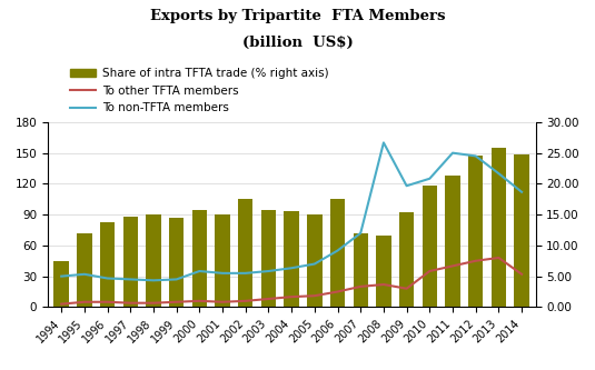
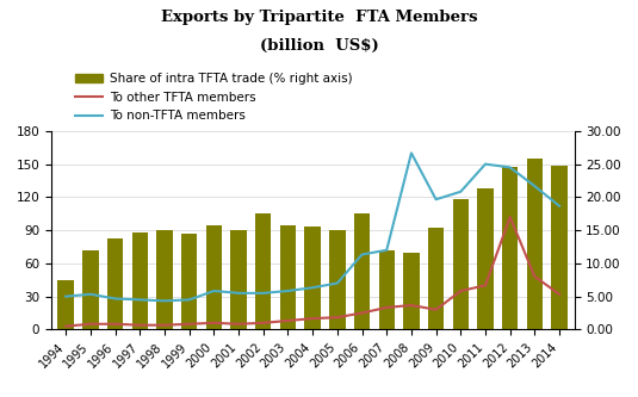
To non-TFTA members/2006: 55 -> 68
To other TFTA members/2012: 45 -> 102
